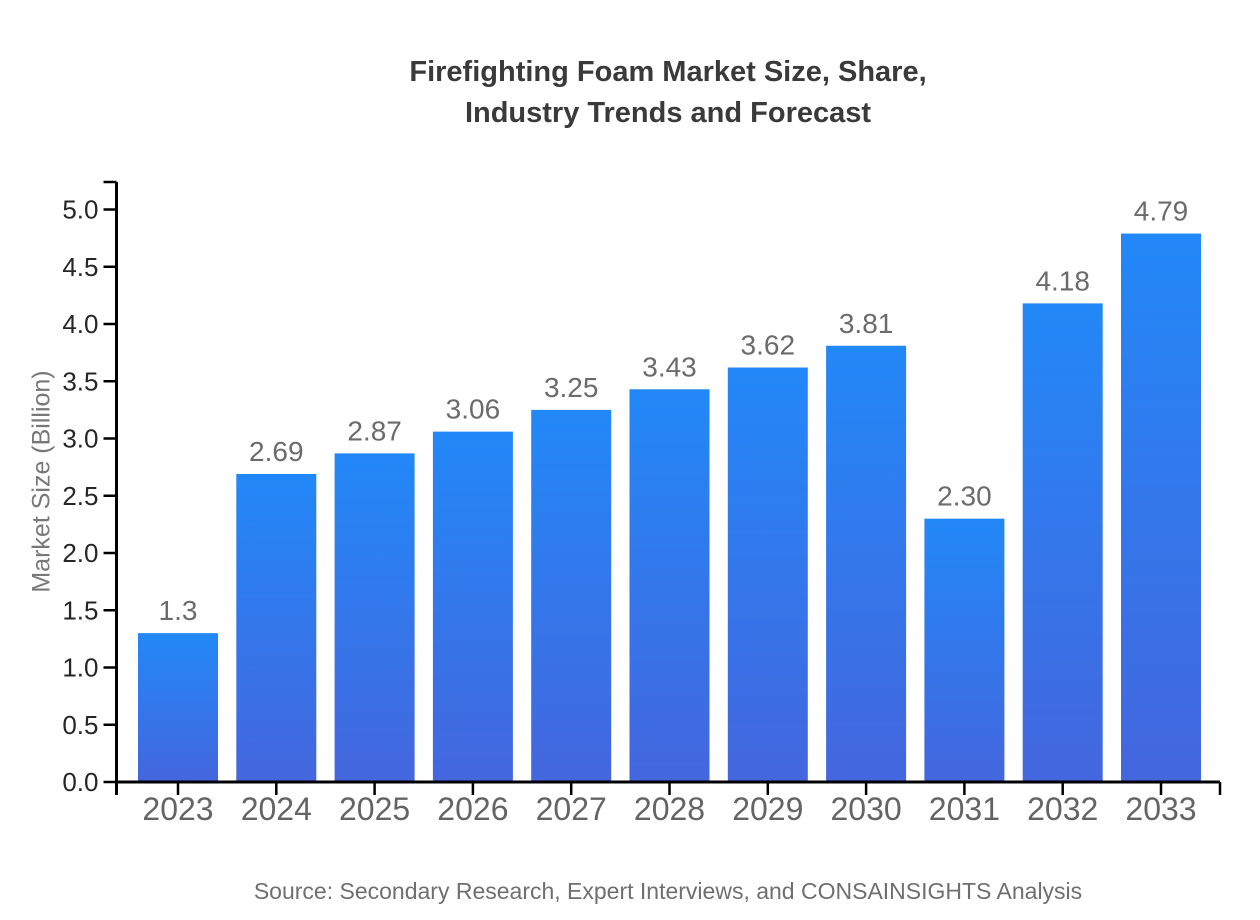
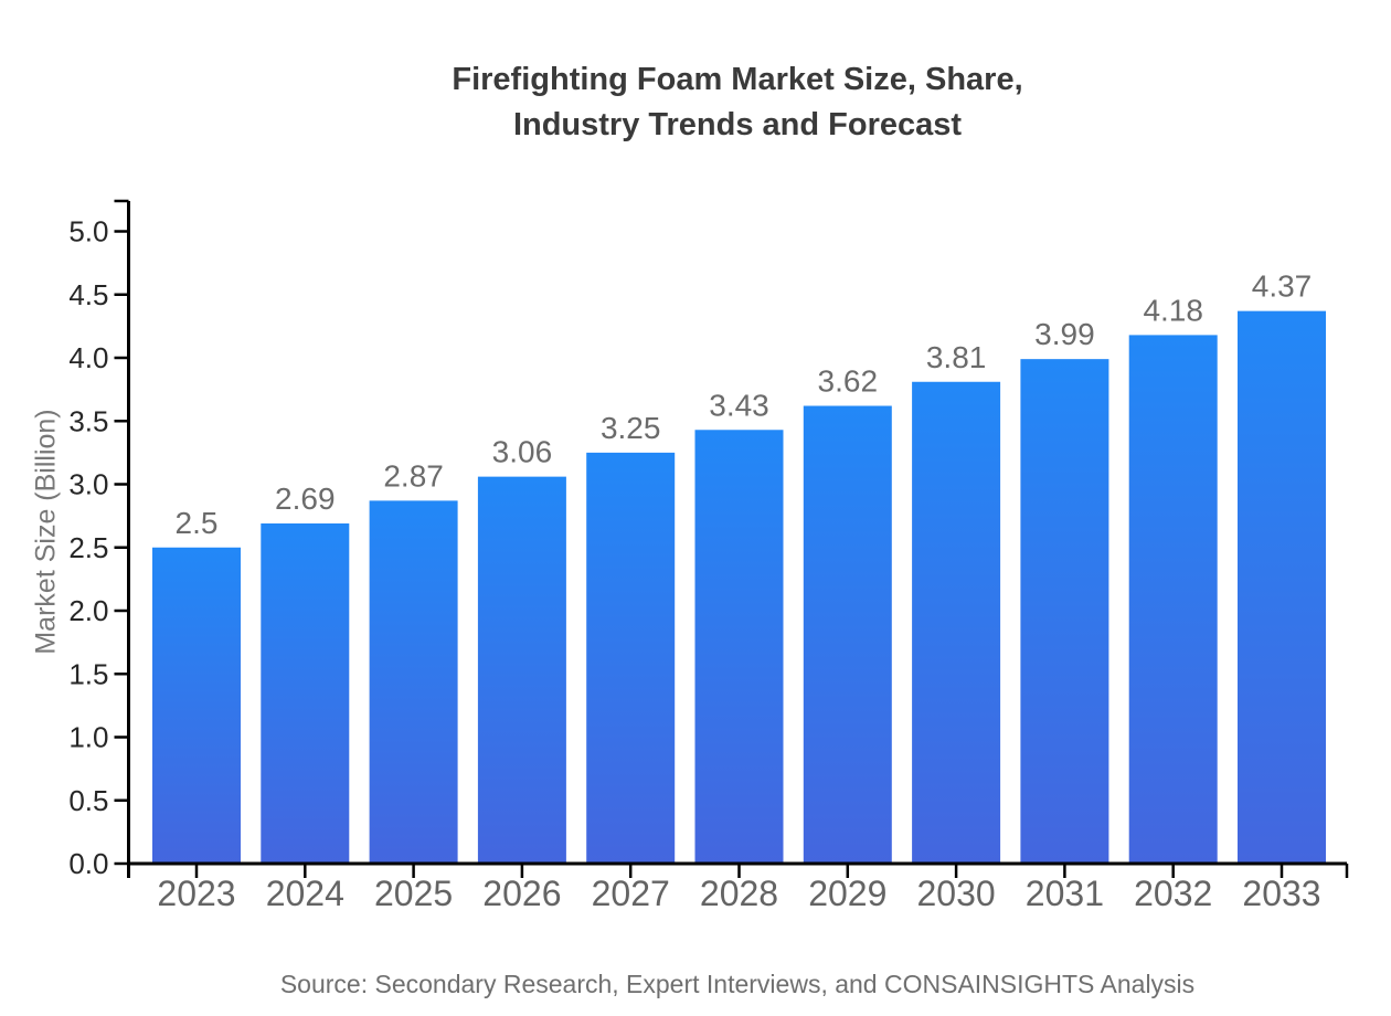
2023: 1.3 -> 2.5
2031: 2.30 -> 3.99
2033: 4.79 -> 4.37
